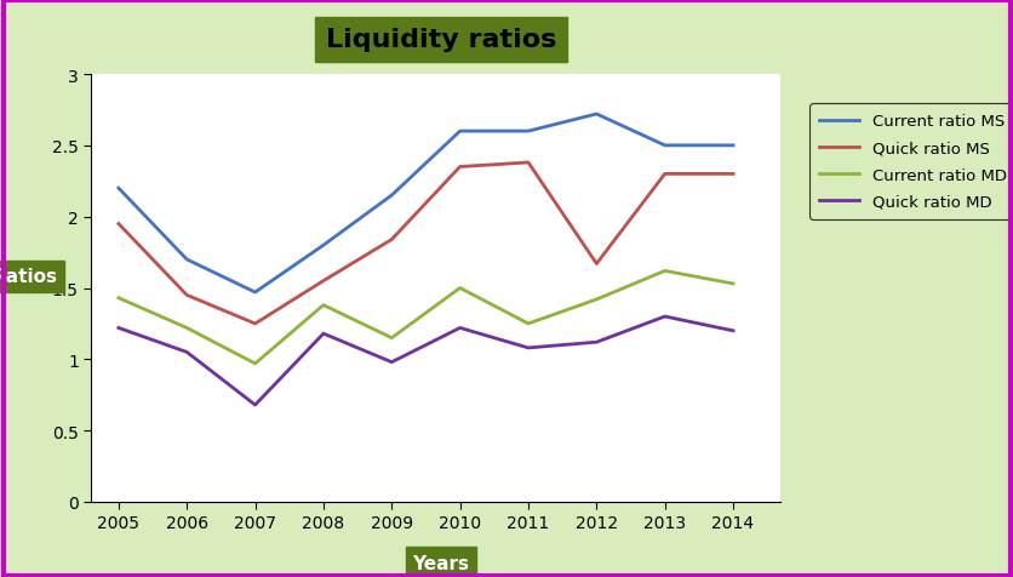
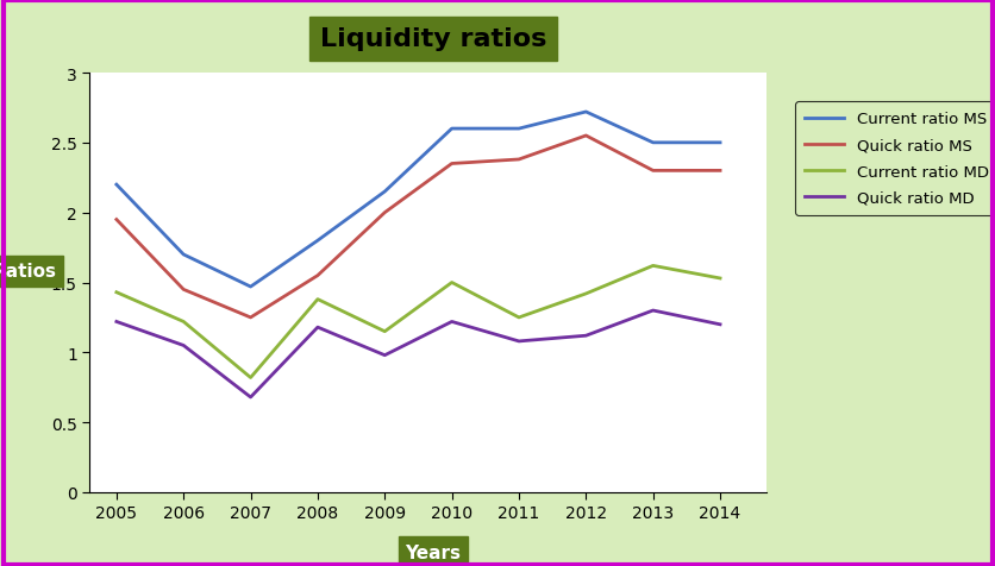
Current ratio MD/2007: 0.97 -> 0.82
Quick ratio MS/2009: 1.84 -> 2.00
Quick ratio MS/2012: 1.67 -> 2.55
